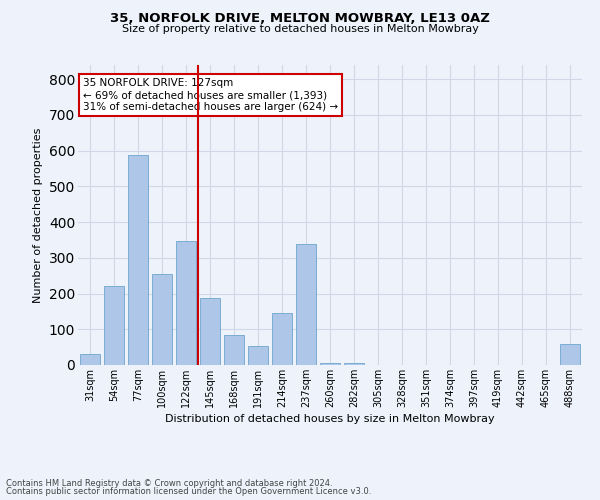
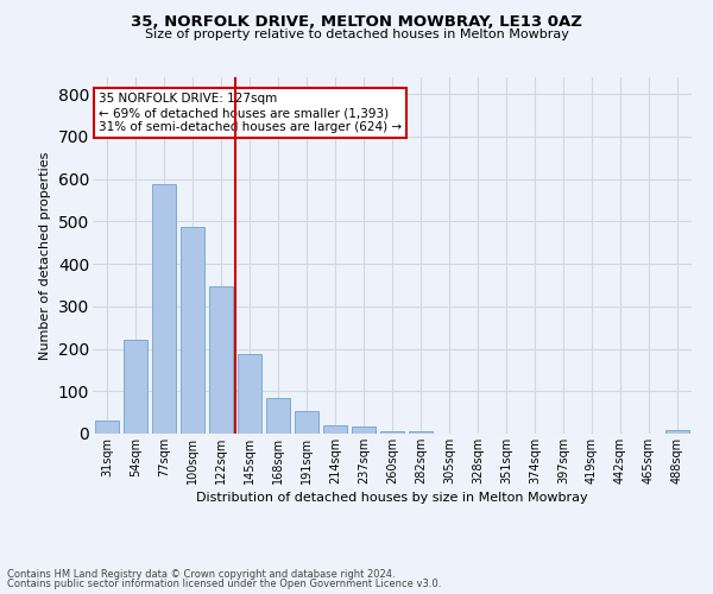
100sqm: 255 -> 488
214sqm: 145 -> 20
237sqm: 340 -> 17
488sqm: 60 -> 9
